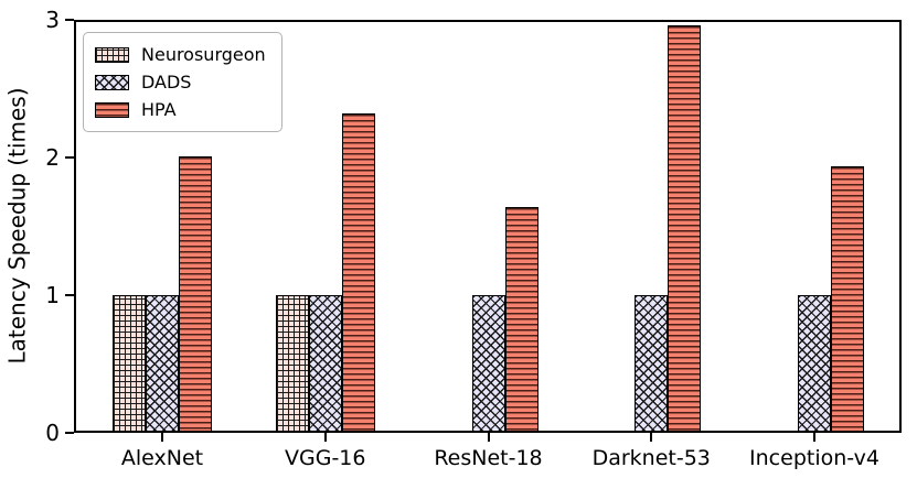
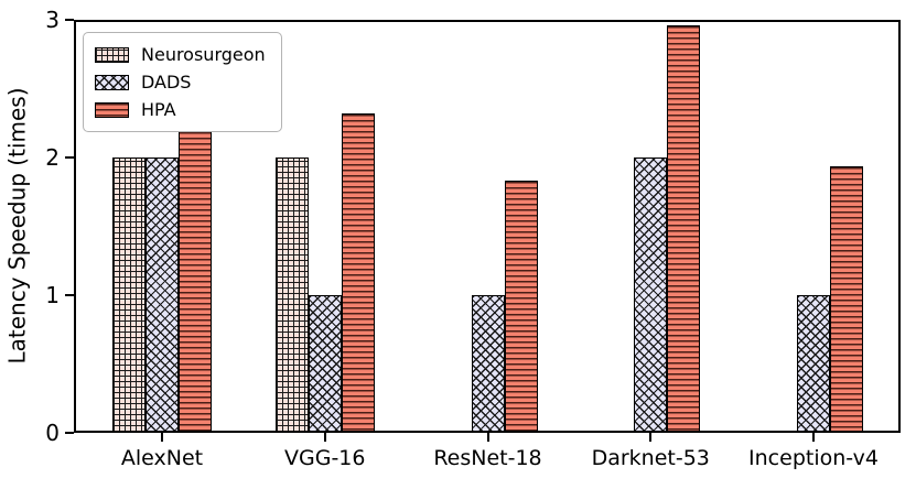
Neurosurgeon/AlexNet: 1 -> 2
DADS/AlexNet: 1 -> 2
HPA/AlexNet: 2.01 -> 2.35
Neurosurgeon/VGG-16: 1 -> 2
HPA/ResNet-18: 1.64 -> 1.83
DADS/Darknet-53: 1 -> 2
